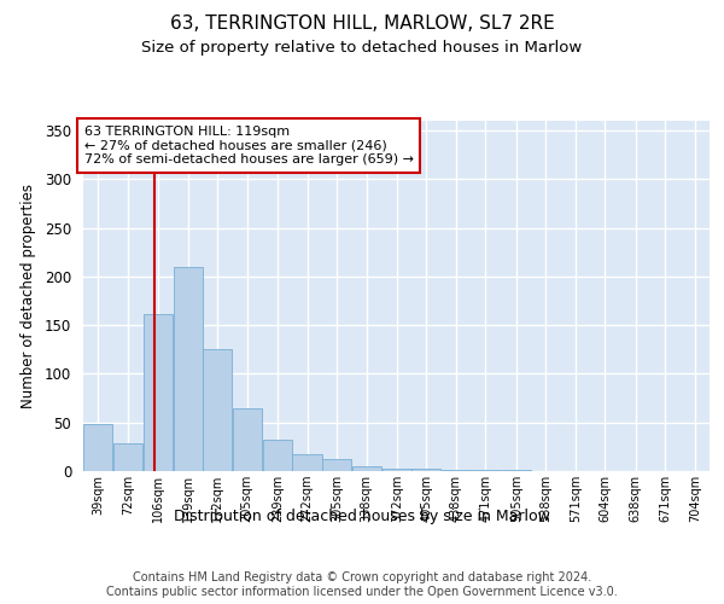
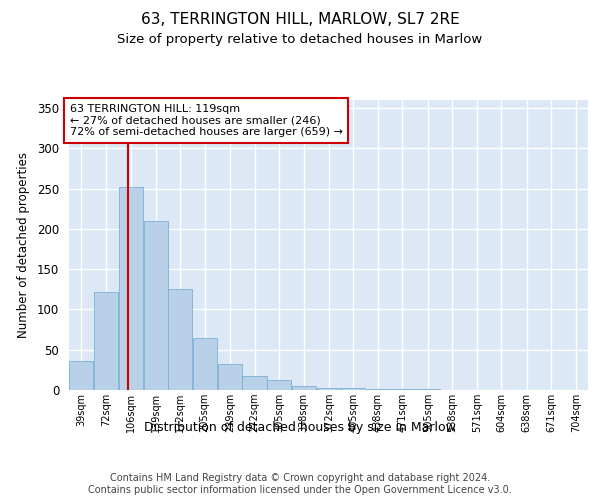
39sqm: 48 -> 36
72sqm: 28 -> 122
106sqm: 162 -> 252
